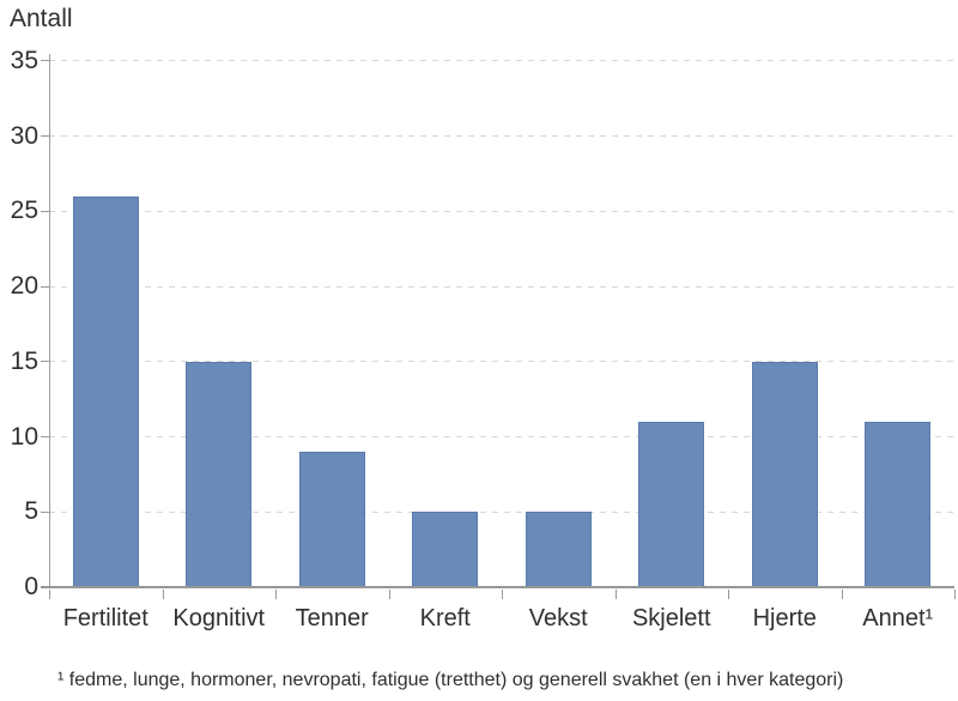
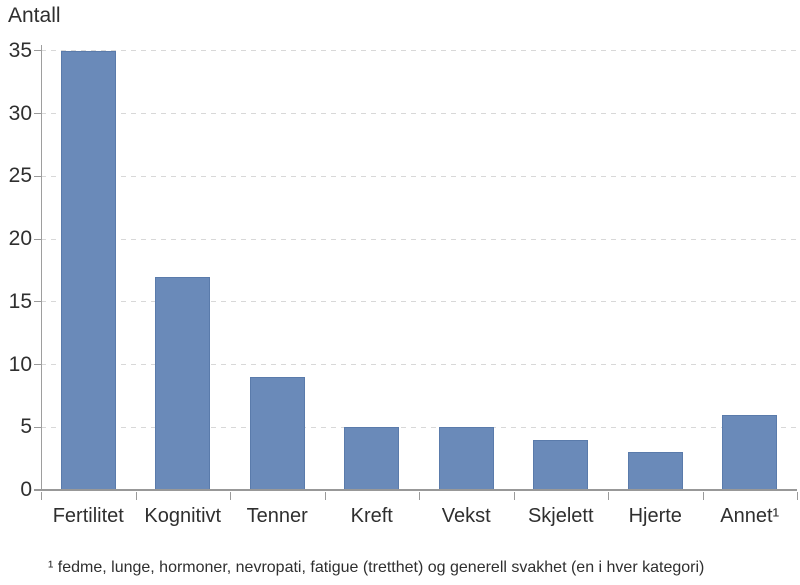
Fertilitet: 26 -> 35
Kognitivt: 15 -> 17
Skjelett: 11 -> 4
Hjerte: 15 -> 3
Annet¹: 11 -> 6
